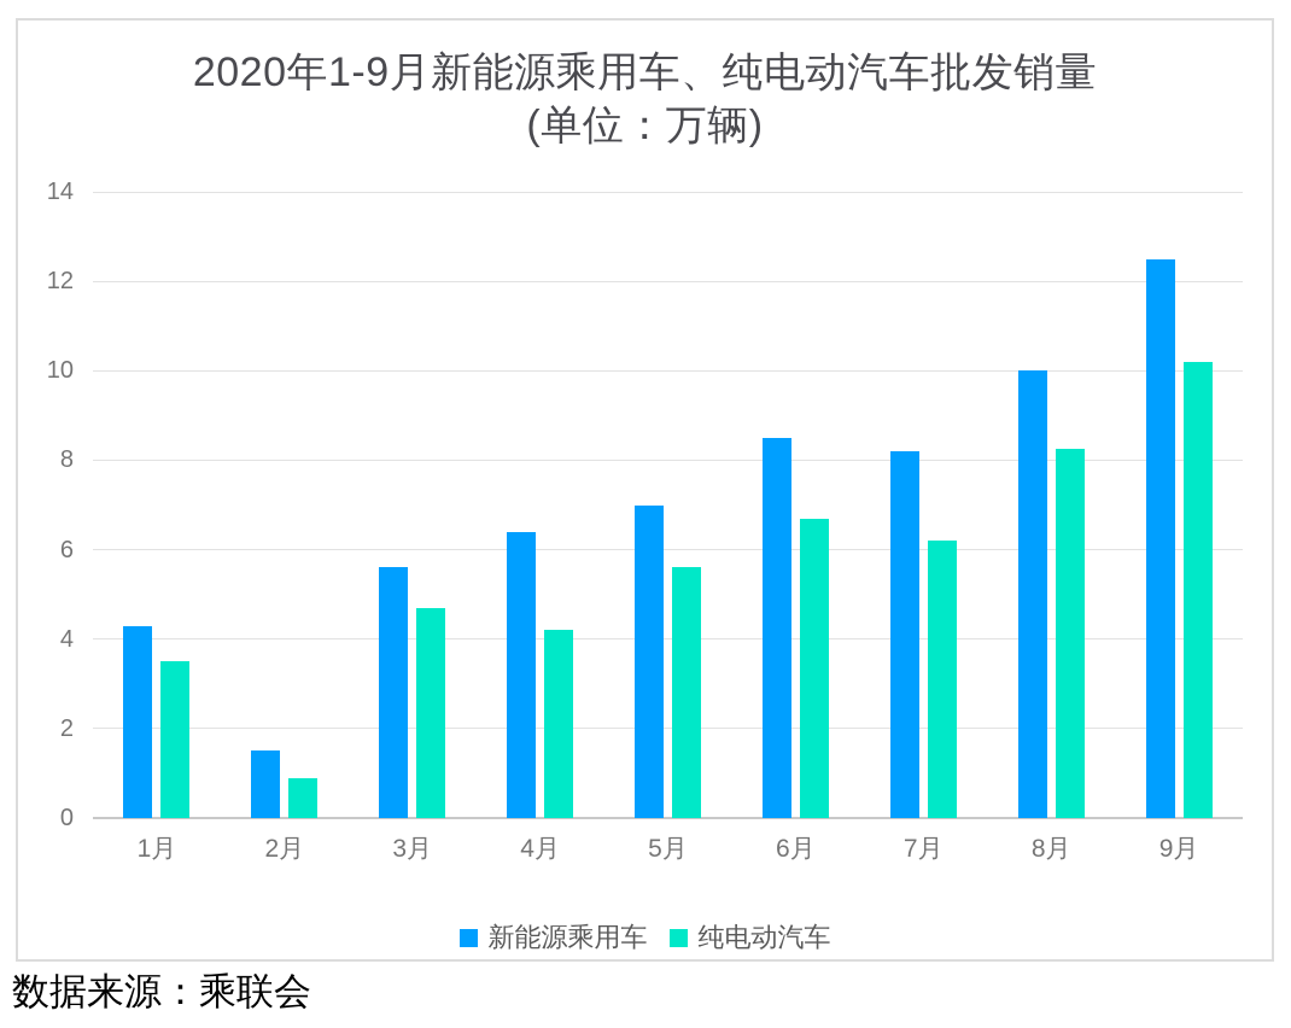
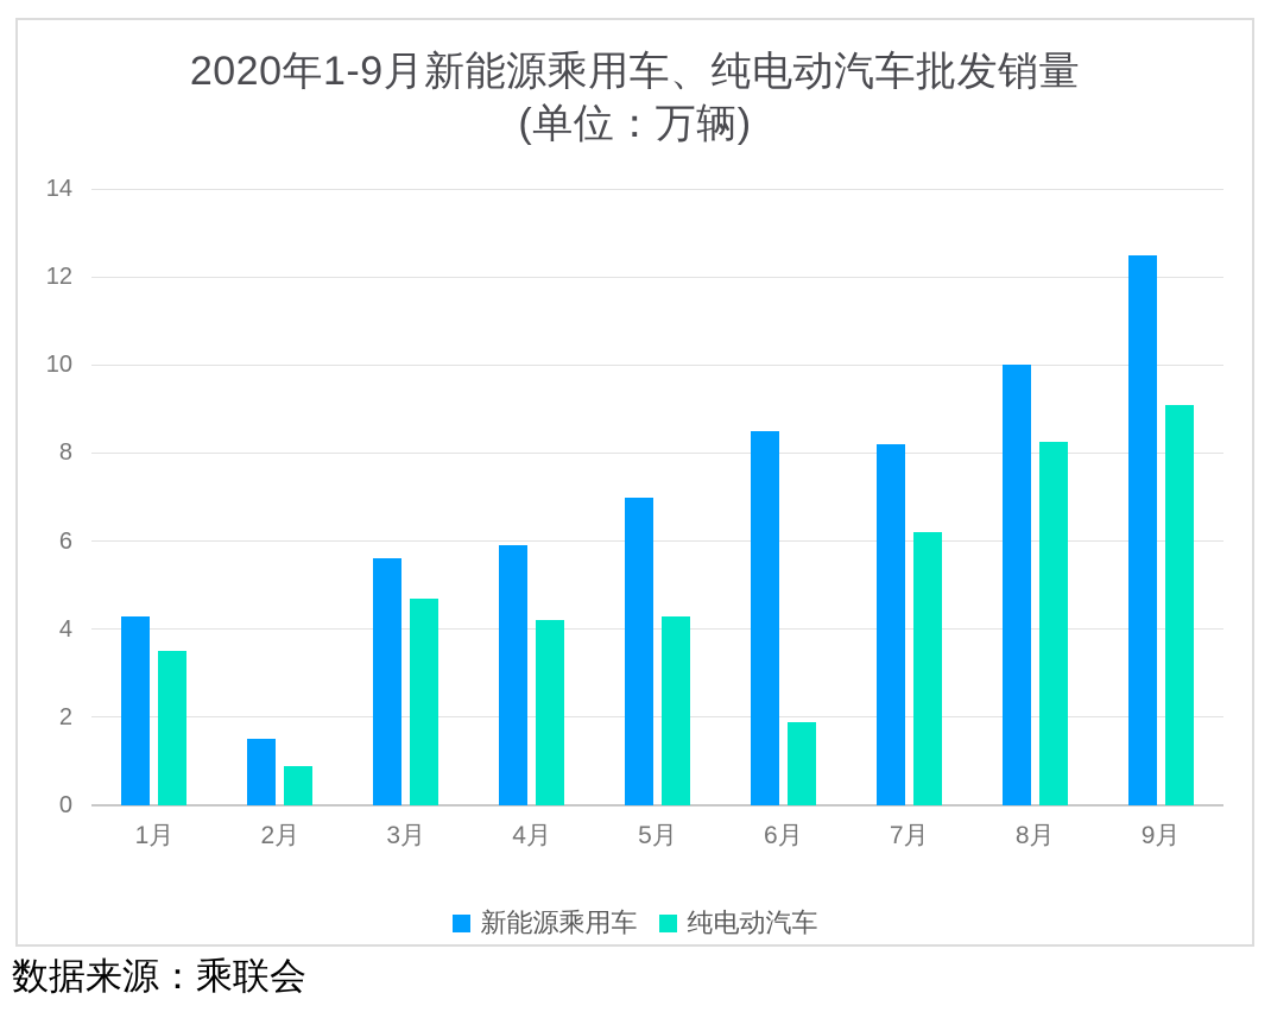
新能源乘用车/4月: 6.4 -> 5.9
纯电动汽车/5月: 5.6 -> 4.3
纯电动汽车/6月: 6.7 -> 1.9
纯电动汽车/9月: 10.2 -> 9.1
